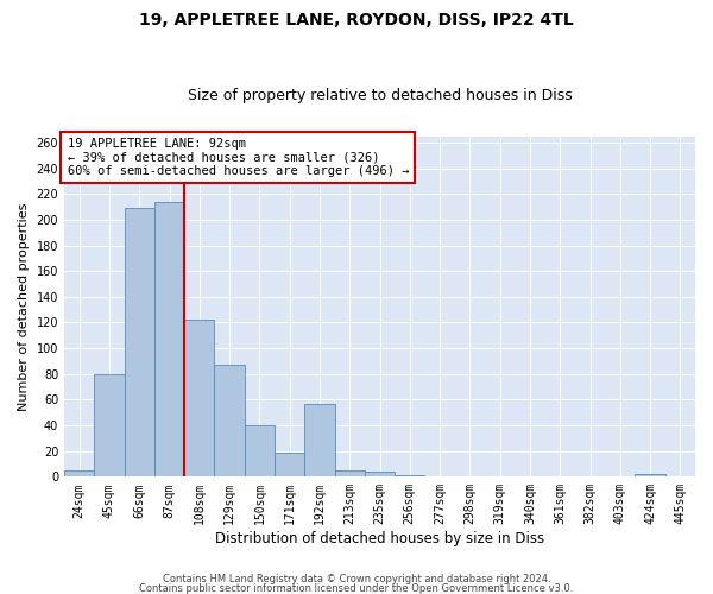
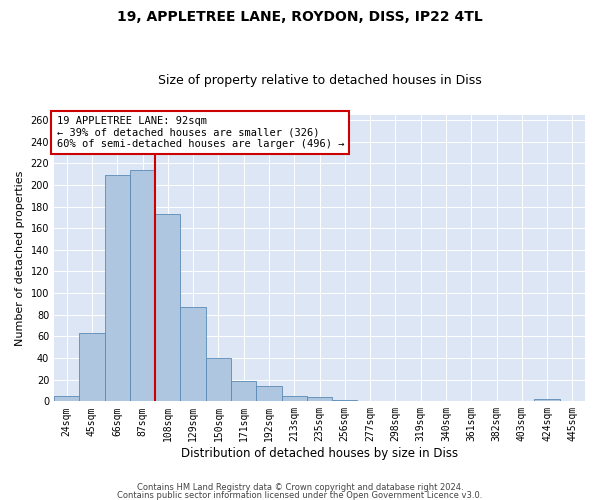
45sqm: 80 -> 63
108sqm: 122 -> 173
192sqm: 57 -> 14
